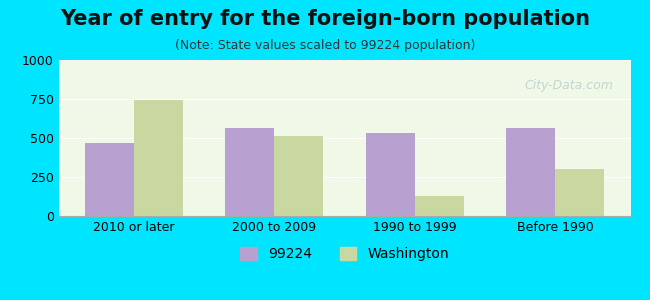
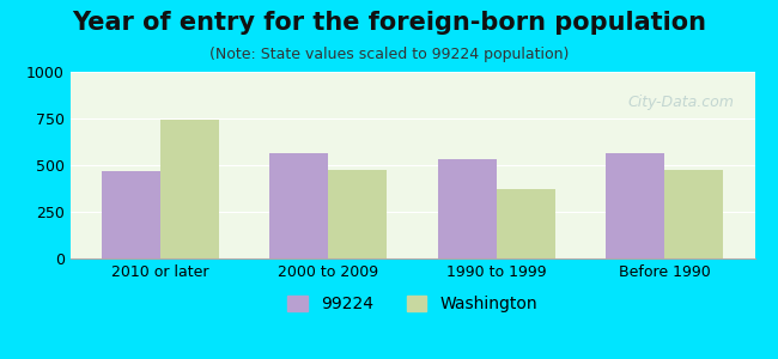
Washington/2000 to 2009: 510 -> 480
Washington/1990 to 1999: 130 -> 370
Washington/Before 1990: 300 -> 480
